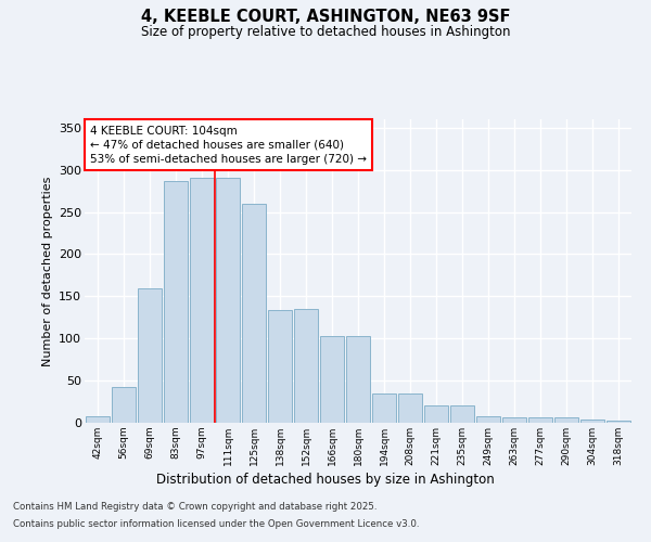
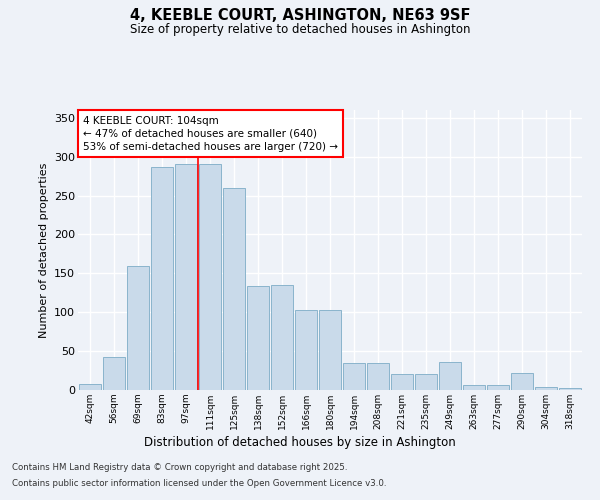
249sqm: 8 -> 36
290sqm: 6 -> 22
